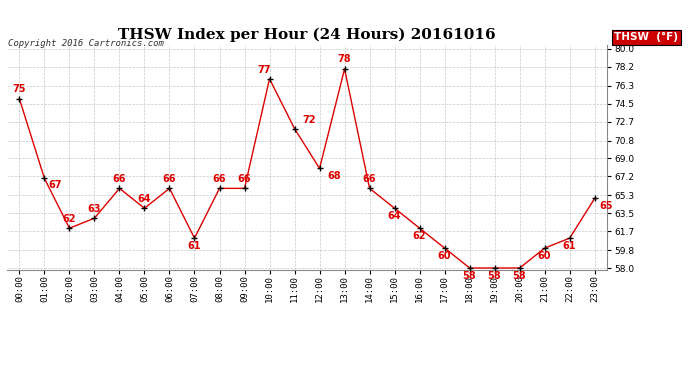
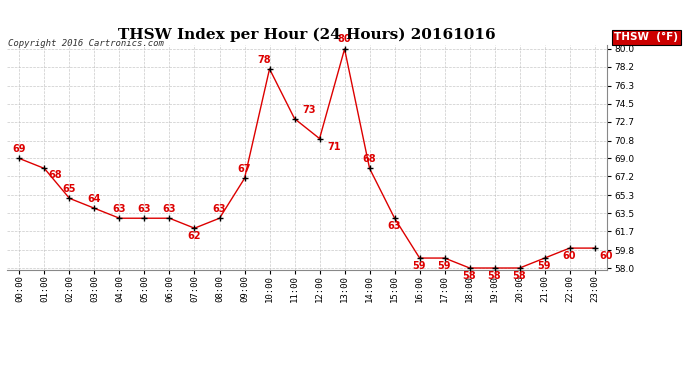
00:00: 75 -> 69
01:00: 67 -> 68
02:00: 62 -> 65
03:00: 63 -> 64
04:00: 66 -> 63
05:00: 64 -> 63
06:00: 66 -> 63
07:00: 61 -> 62
08:00: 66 -> 63
09:00: 66 -> 67
10:00: 77 -> 78
11:00: 72 -> 73
12:00: 68 -> 71
13:00: 78 -> 80
14:00: 66 -> 68
15:00: 64 -> 63
16:00: 62 -> 59
17:00: 60 -> 59
21:00: 60 -> 59
22:00: 61 -> 60
23:00: 65 -> 60
